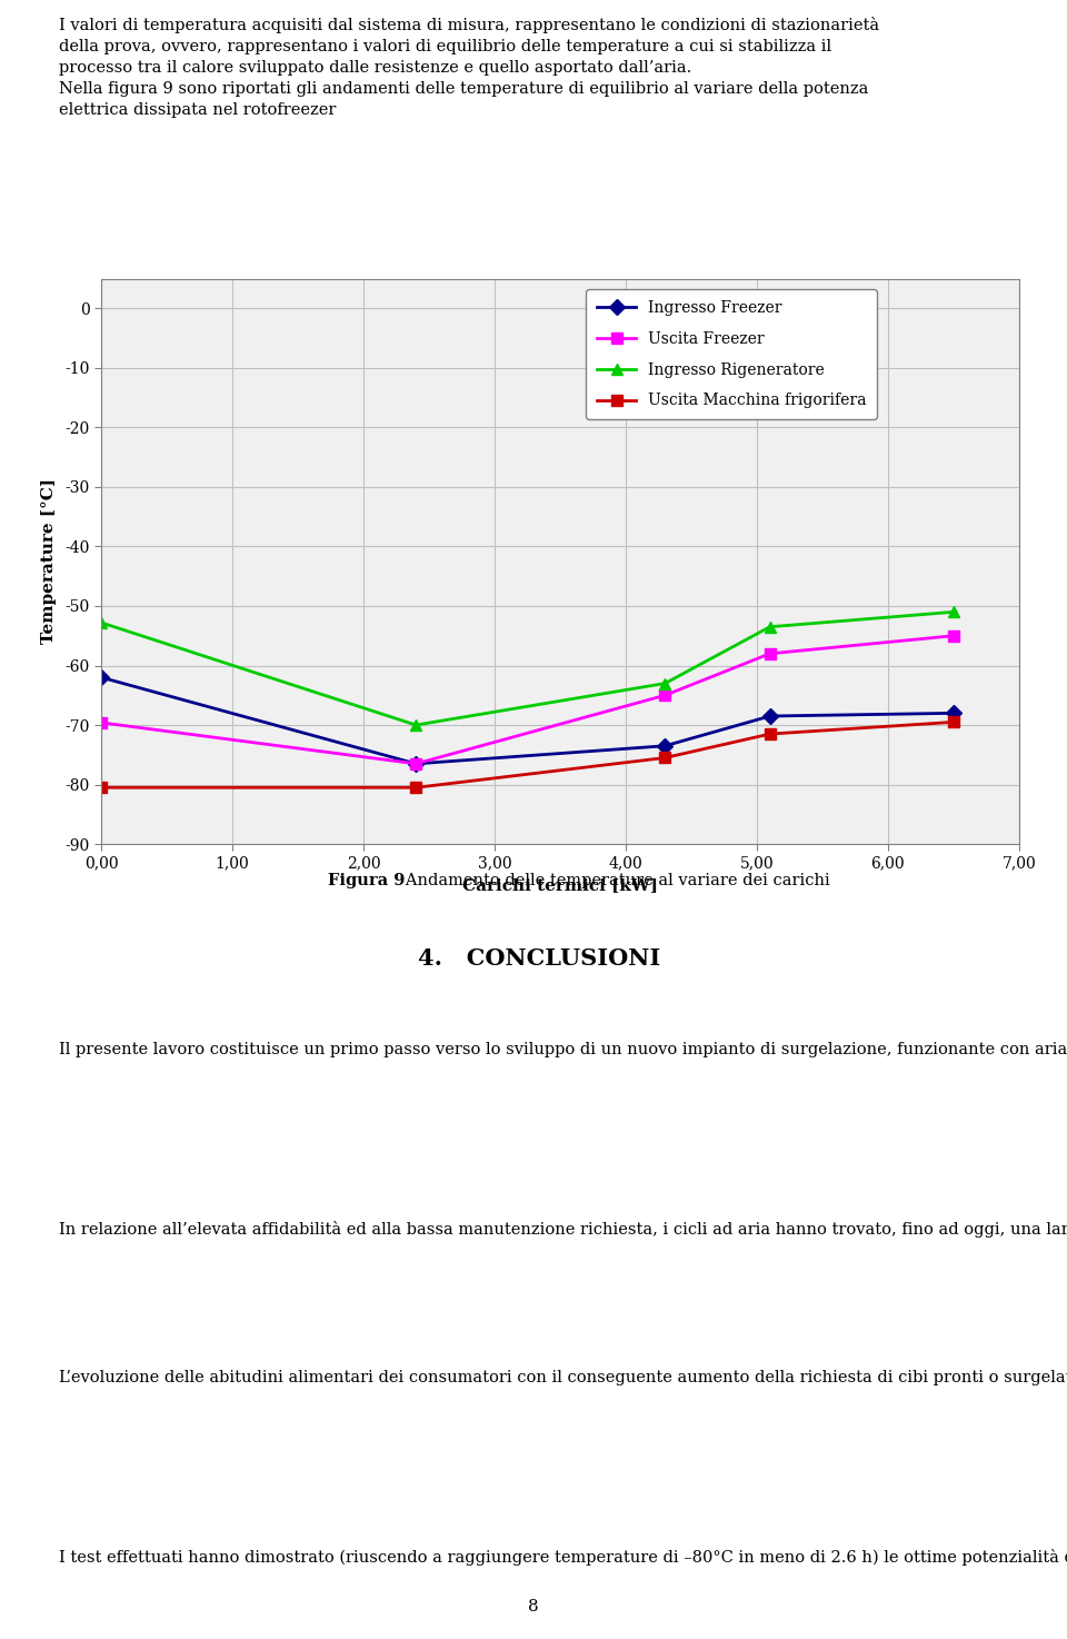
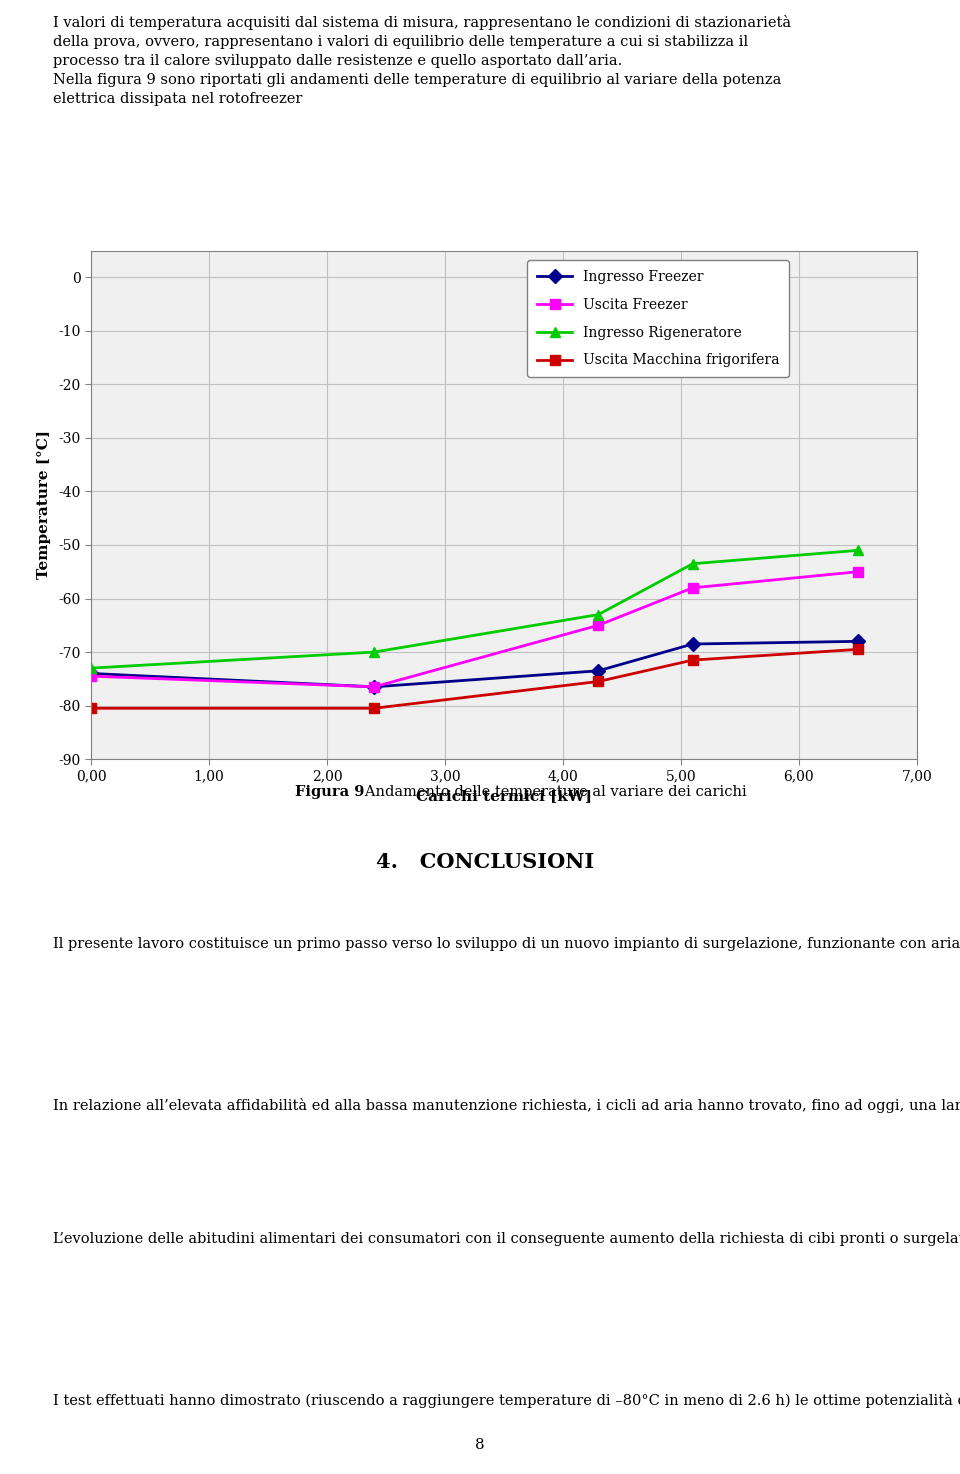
Ingresso Freezer/0,00: -62.0 -> -74.0
Uscita Freezer/0,00: -69.6 -> -74.5
Ingresso Rigeneratore/0,00: -52.8 -> -73.0
